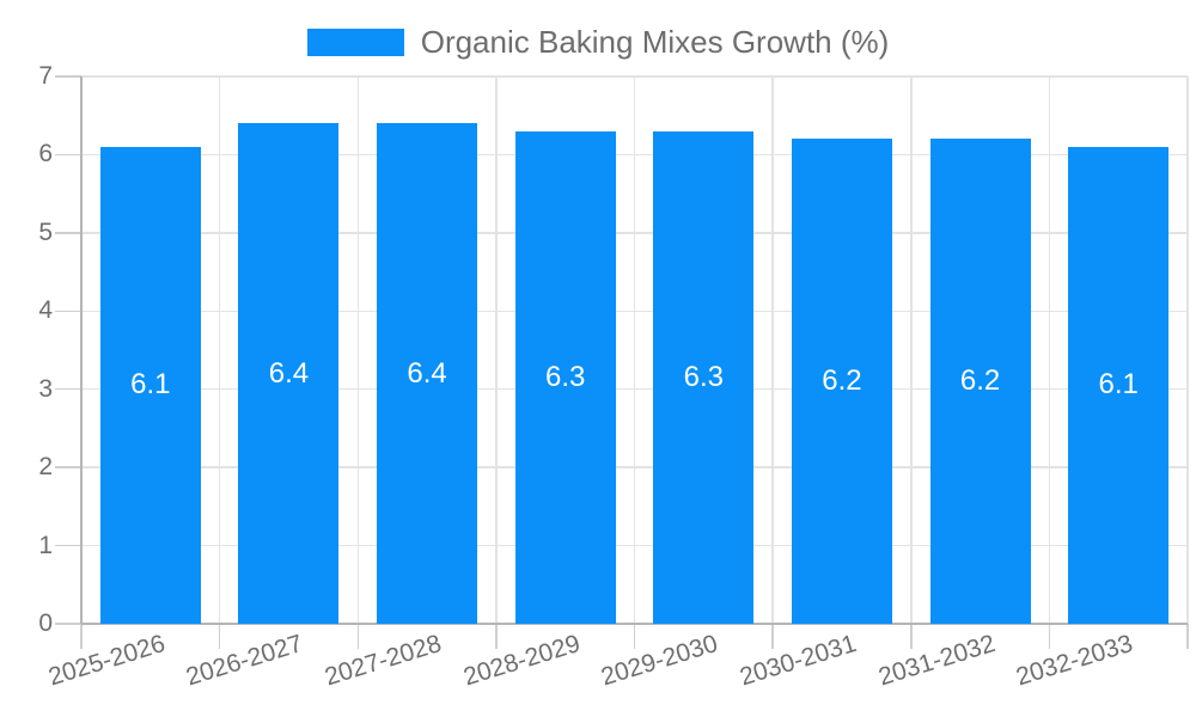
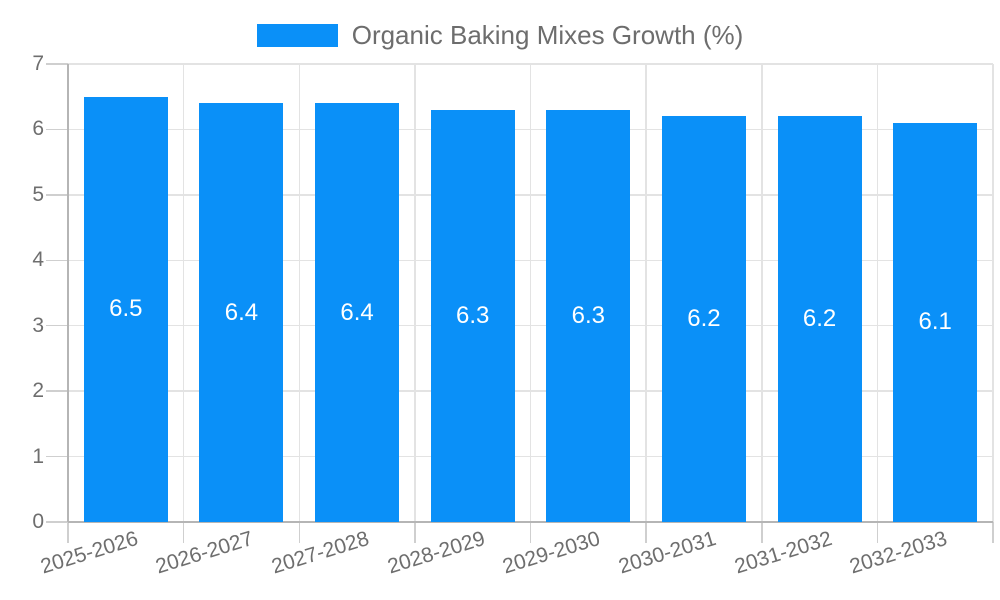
2025-2026: 6.1 -> 6.5
